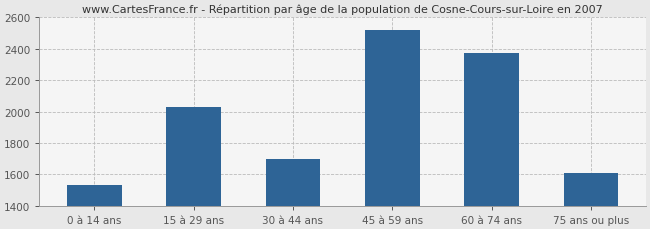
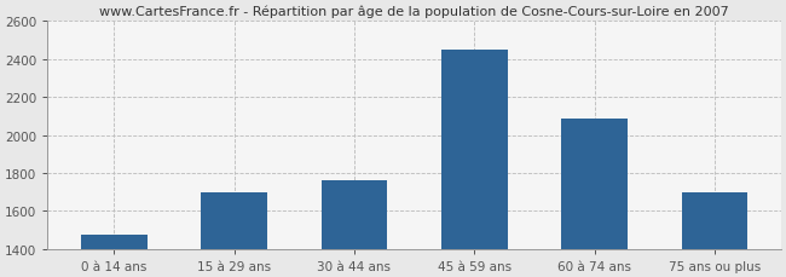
0 à 14 ans: 1530 -> 1480
15 à 29 ans: 2030 -> 1700
30 à 44 ans: 1700 -> 1760
45 à 59 ans: 2520 -> 2450
60 à 74 ans: 2370 -> 2080
75 ans ou plus: 1610 -> 1700
